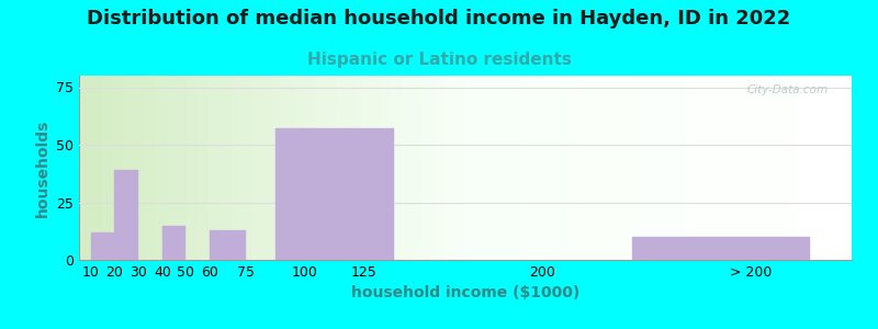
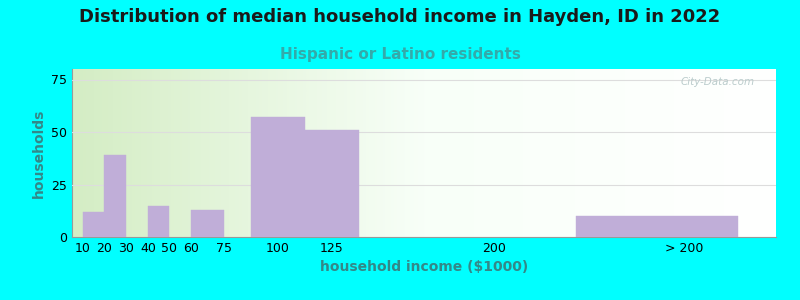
125: 57 -> 51
